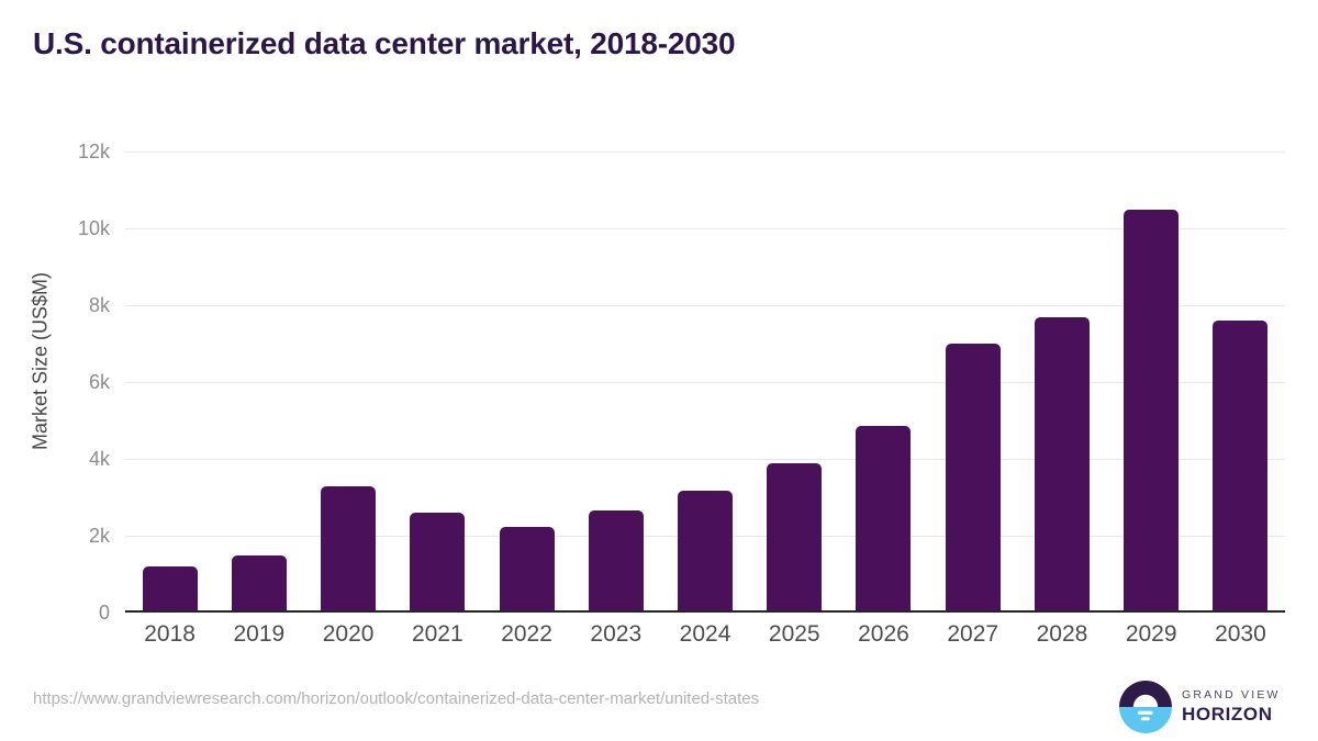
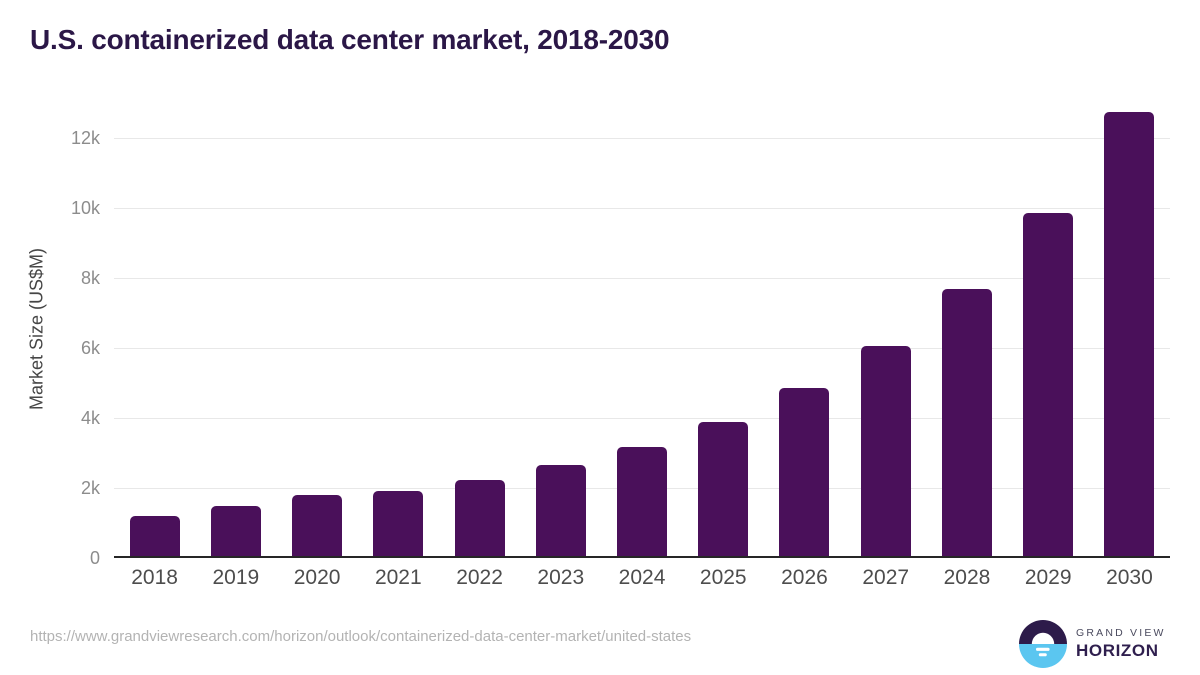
2020: 3.3k -> 1.8k
2021: 2.6k -> 1.9k
2027: 7.0k -> 6.1k
2029: 10.5k -> 9.9k
2030: 7.6k -> 12.8k
